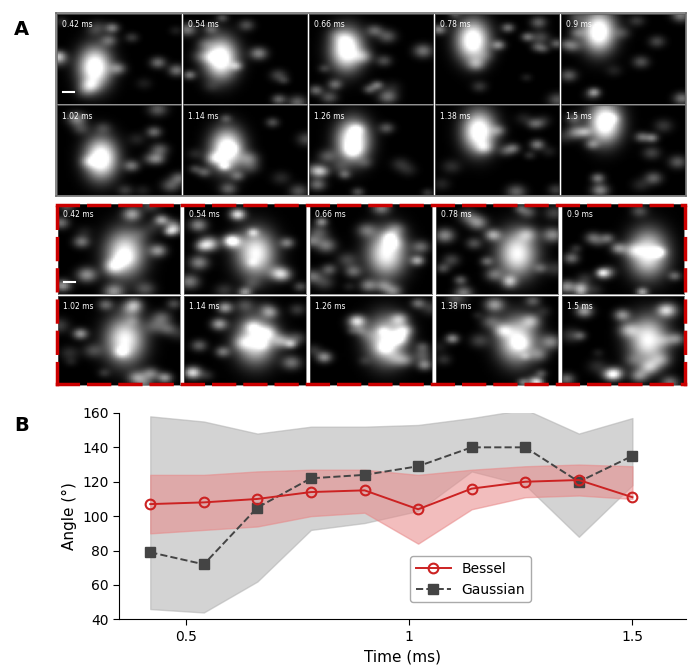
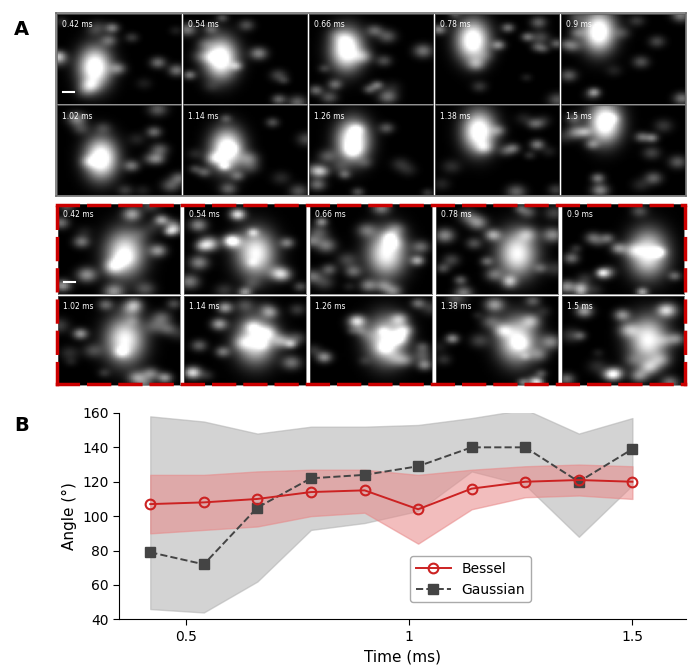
Bessel/1.5: 111 -> 120
Gaussian/1.5: 135 -> 139
